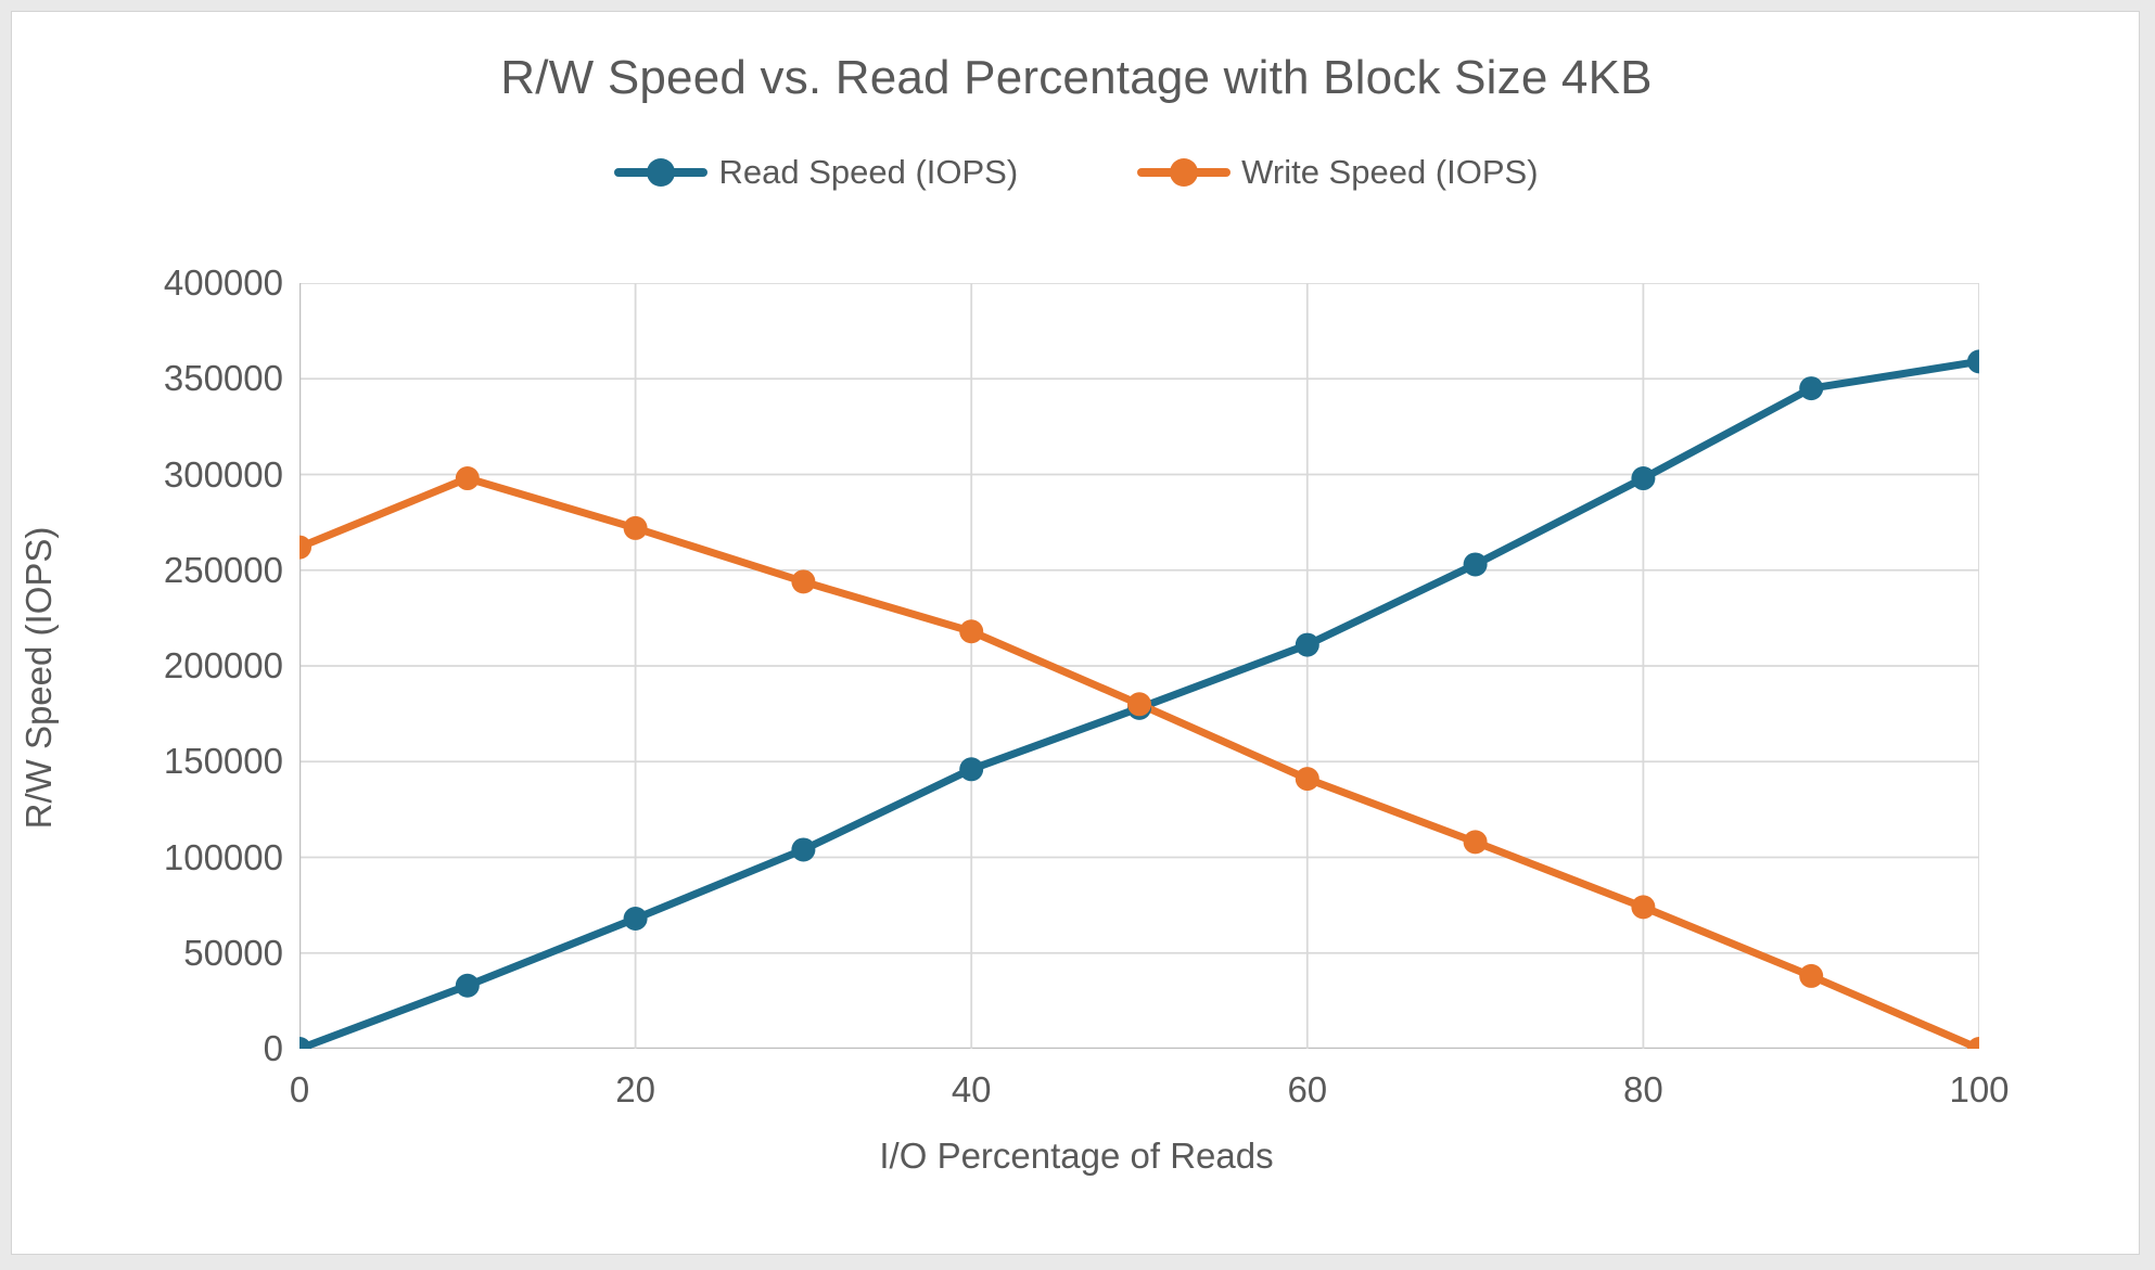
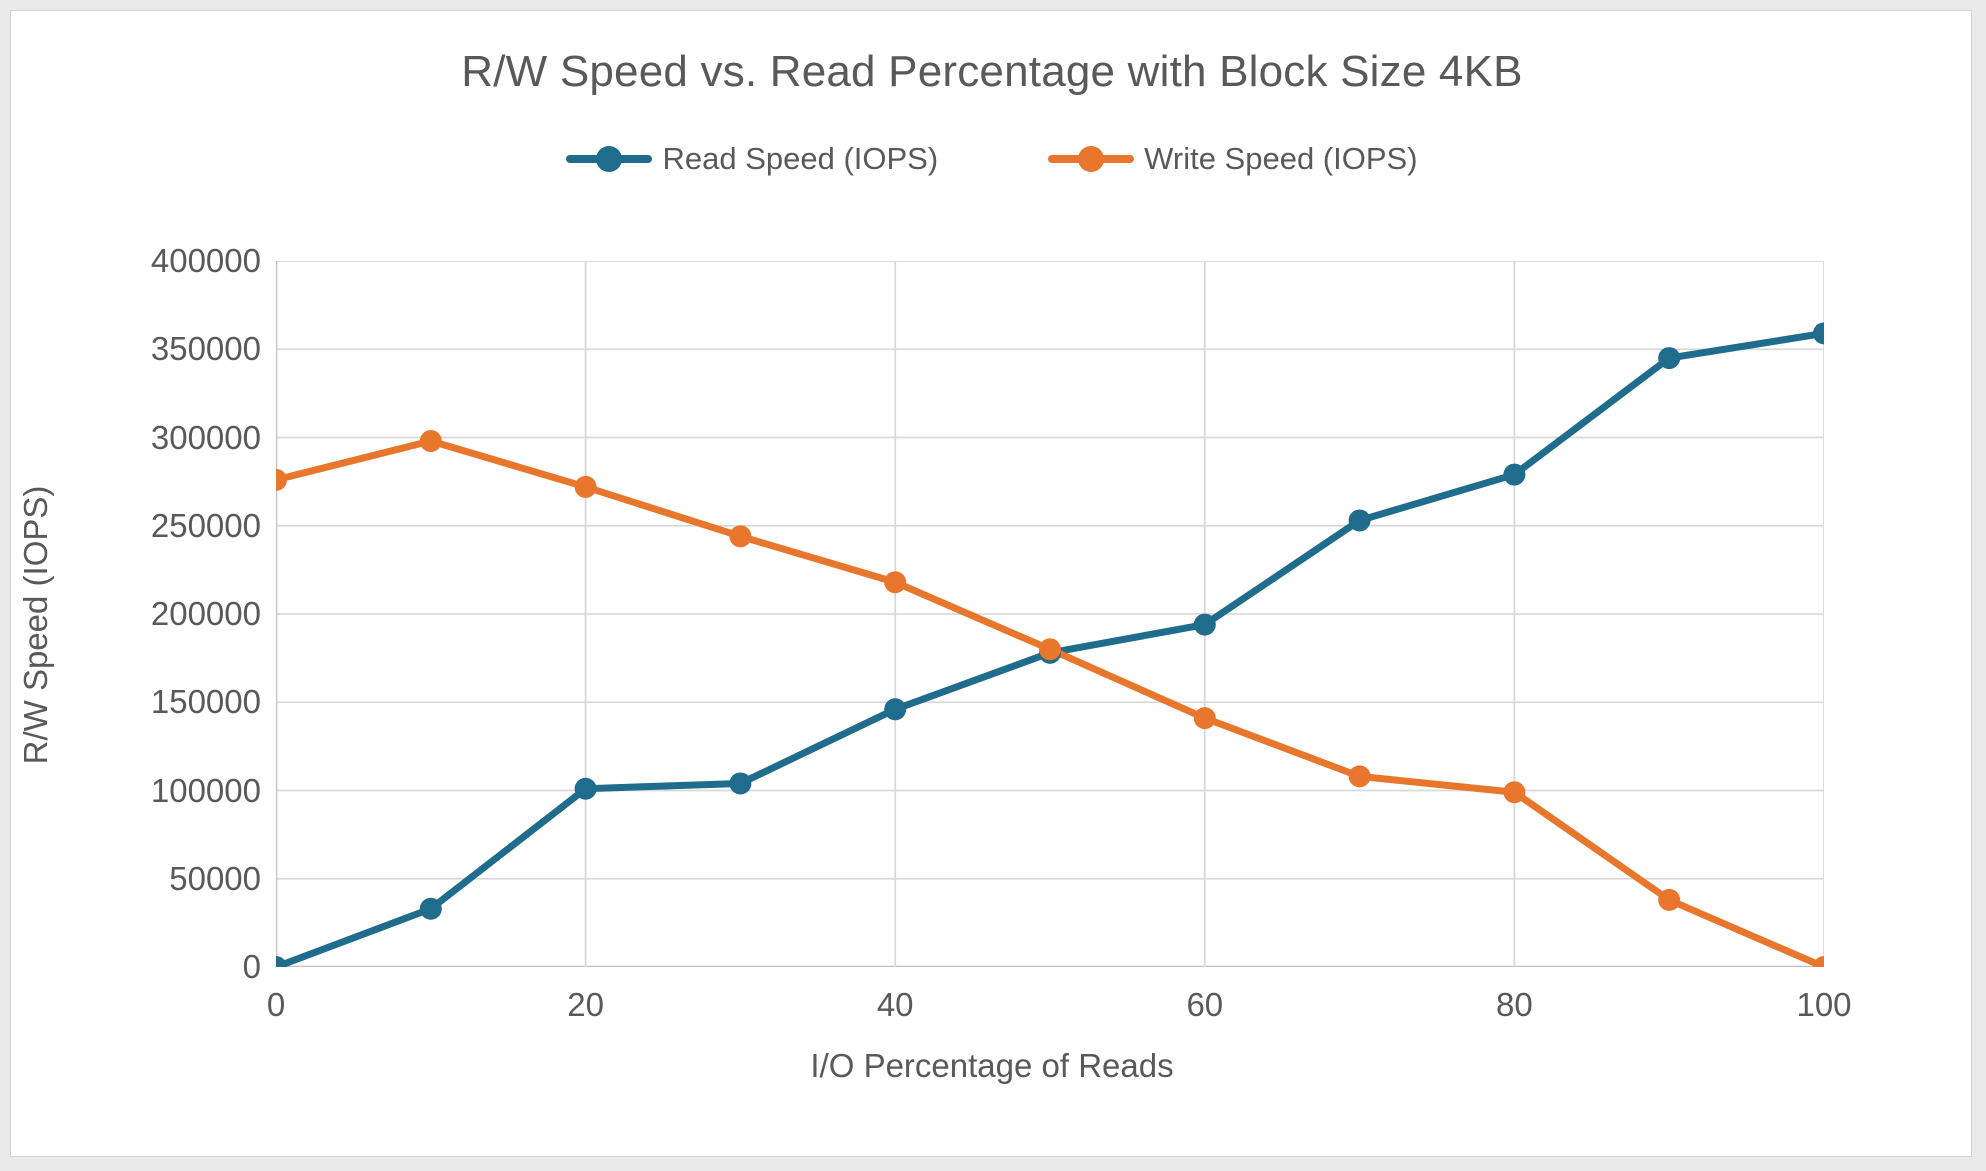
Write Speed (IOPS)/0: 262000 -> 276000
Read Speed (IOPS)/20: 68000 -> 101000
Read Speed (IOPS)/60: 211000 -> 194000
Read Speed (IOPS)/80: 298000 -> 279000
Write Speed (IOPS)/80: 74000 -> 99000
